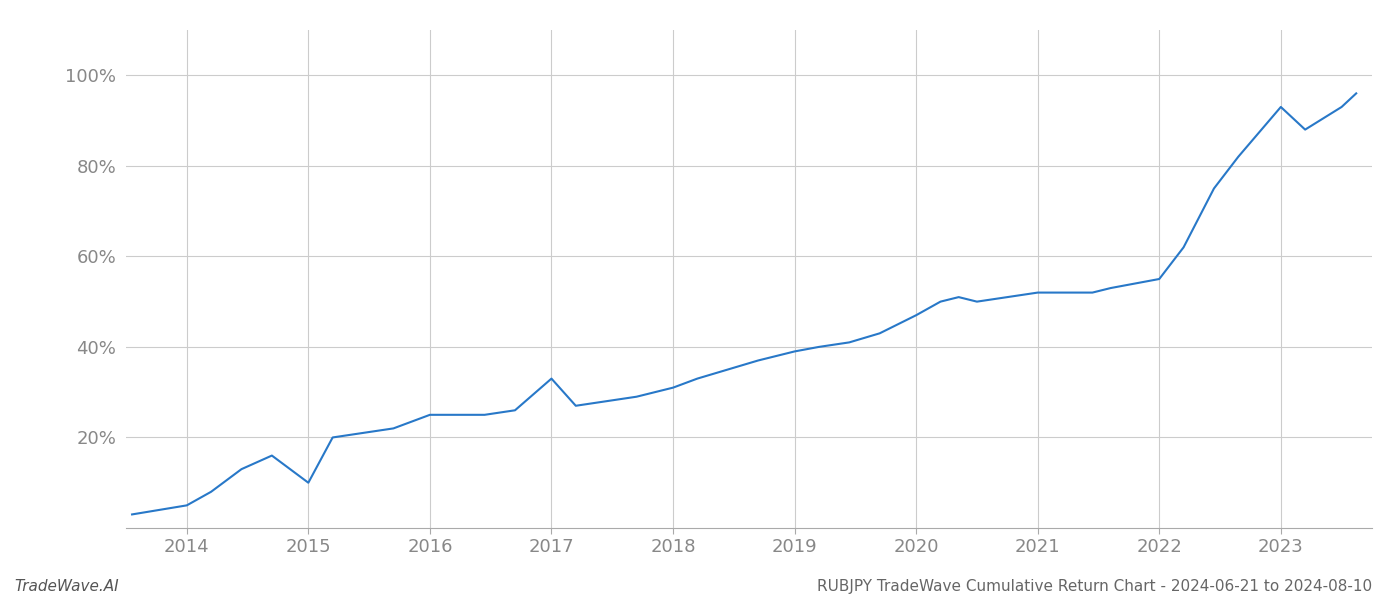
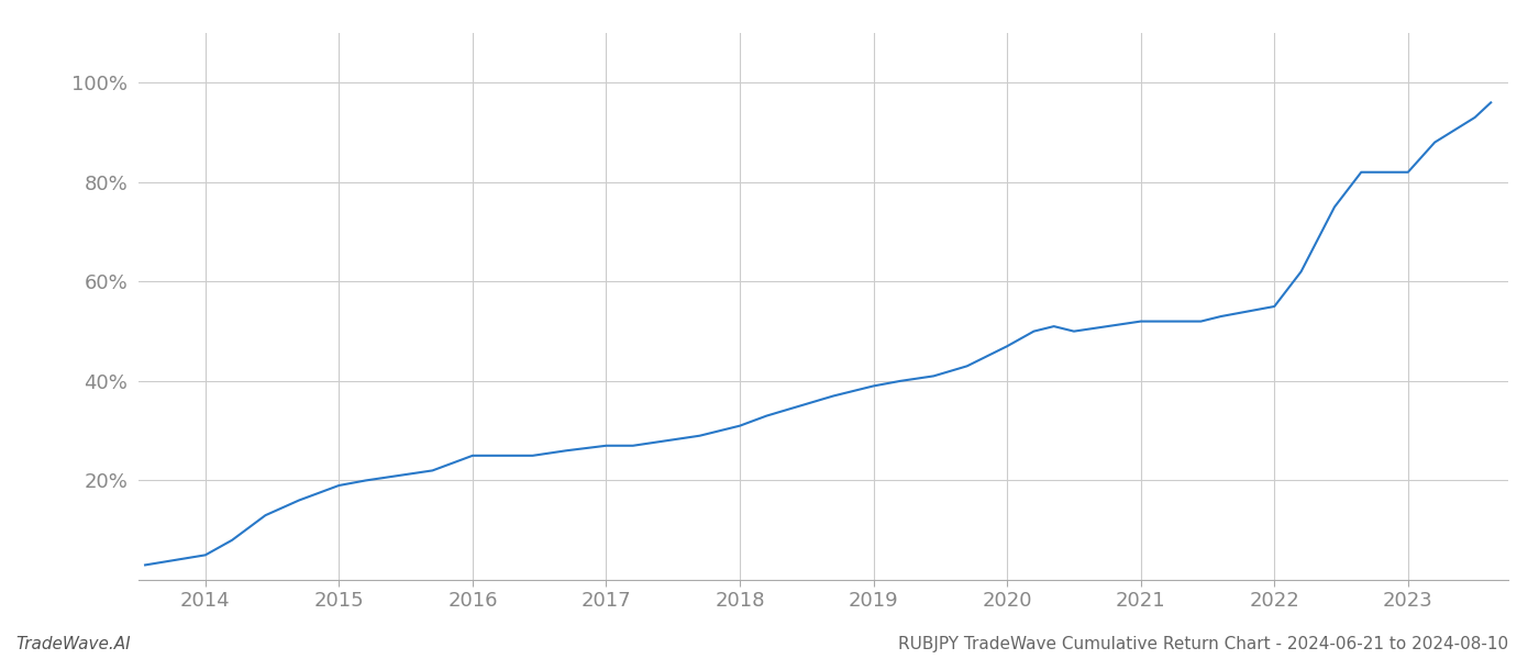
2015: 10% -> 19%
2017: 33% -> 27%
2023: 93% -> 82%
